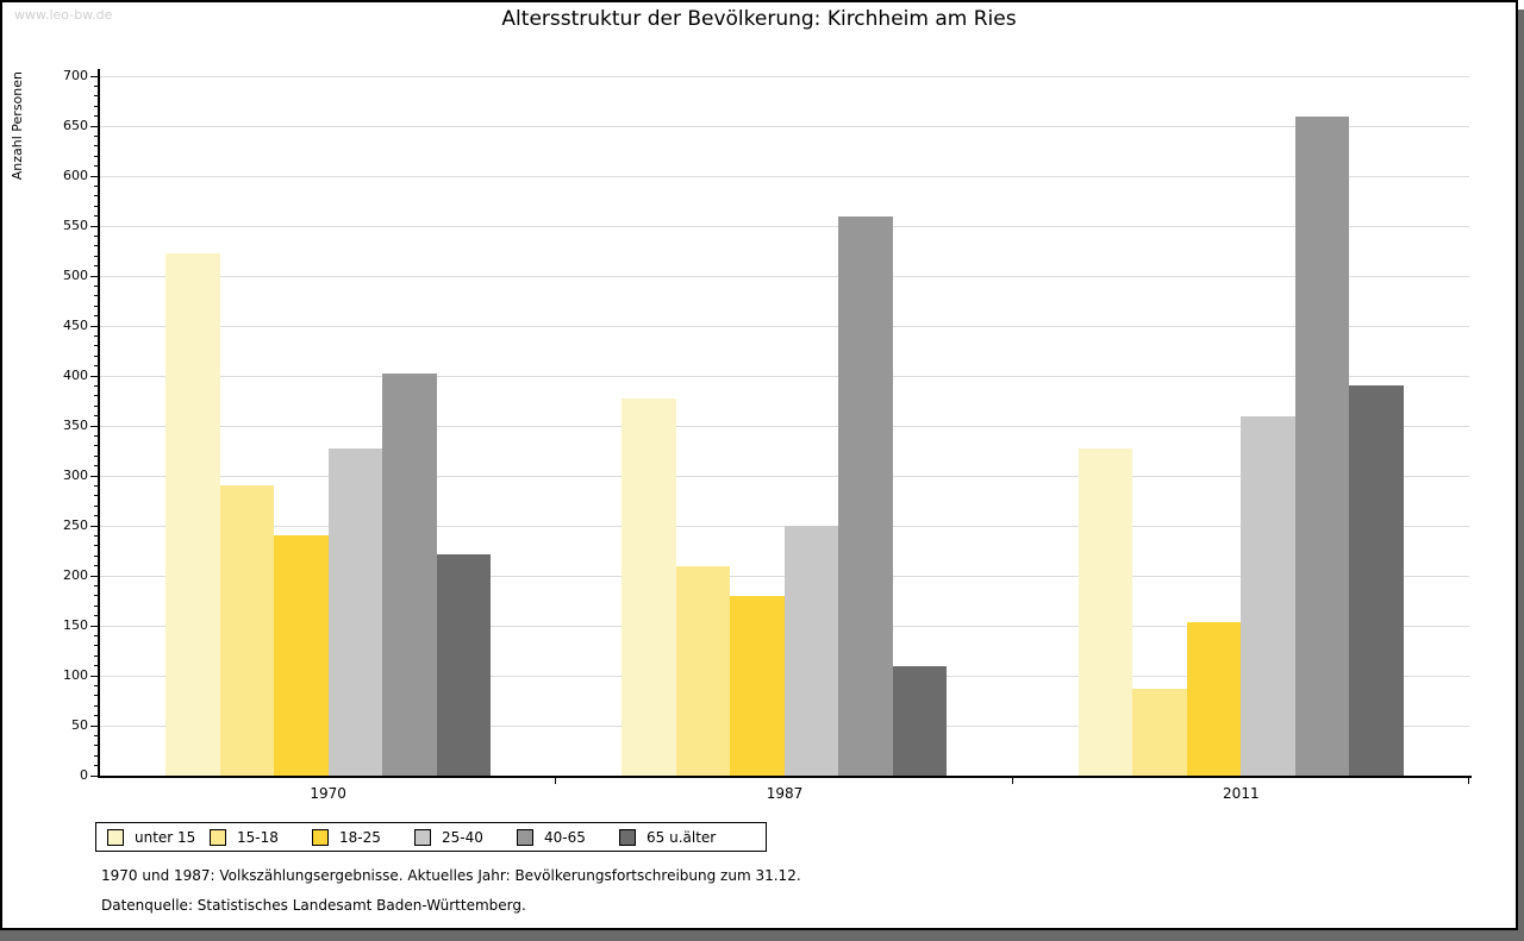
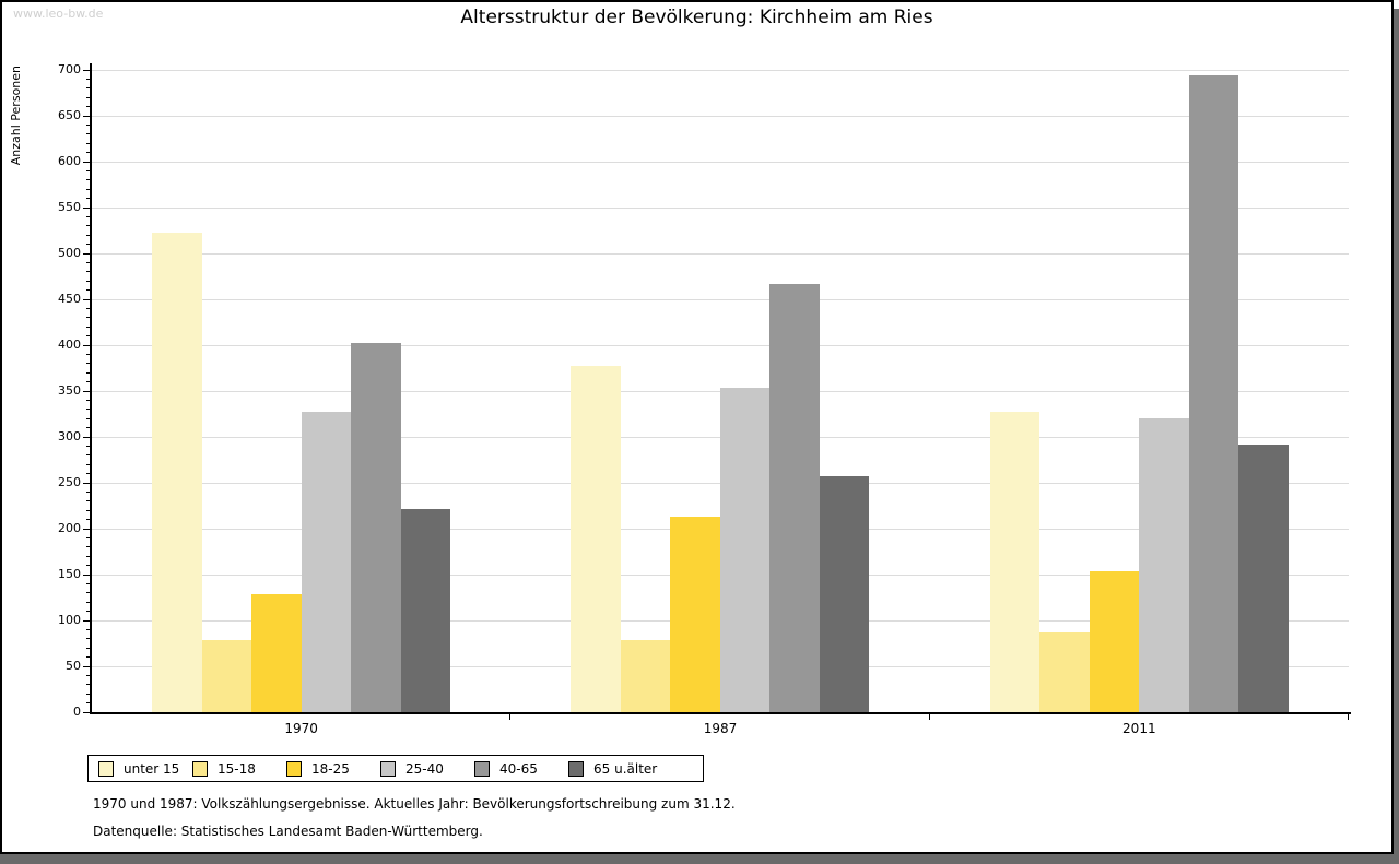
15-18/1970: 290 -> 80
18-25/1970: 240 -> 130
15-18/1987: 210 -> 80
18-25/1987: 180 -> 210
25-40/1987: 250 -> 350
40-65/1987: 560 -> 470
65 u.älter/1987: 110 -> 260
25-40/2011: 360 -> 320
40-65/2011: 660 -> 690
65 u.älter/2011: 390 -> 290
